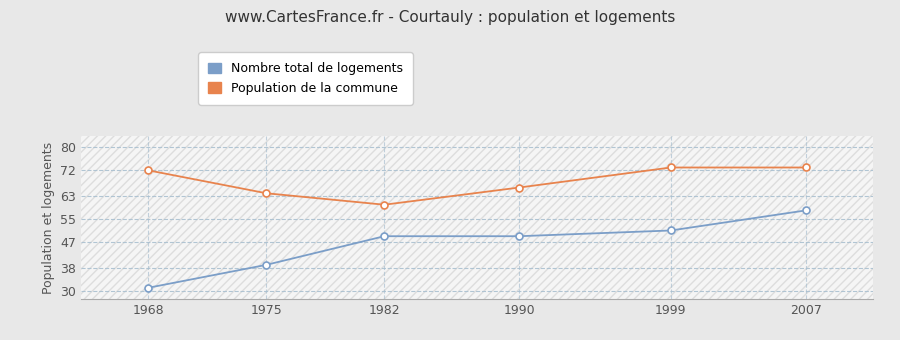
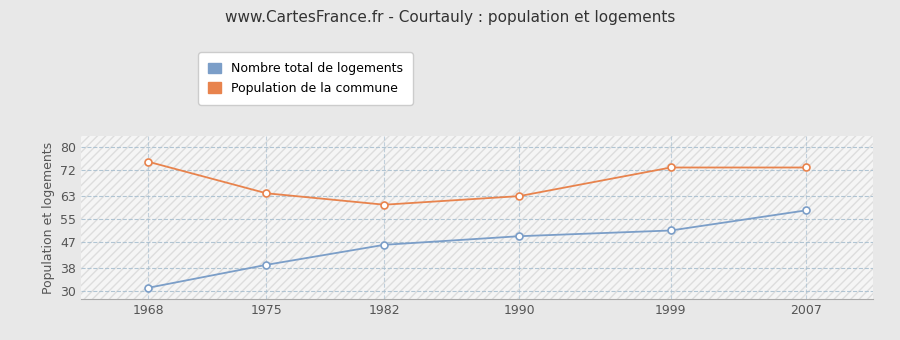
Population de la commune/1968: 72 -> 75
Nombre total de logements/1982: 49 -> 46
Population de la commune/1990: 66 -> 63
